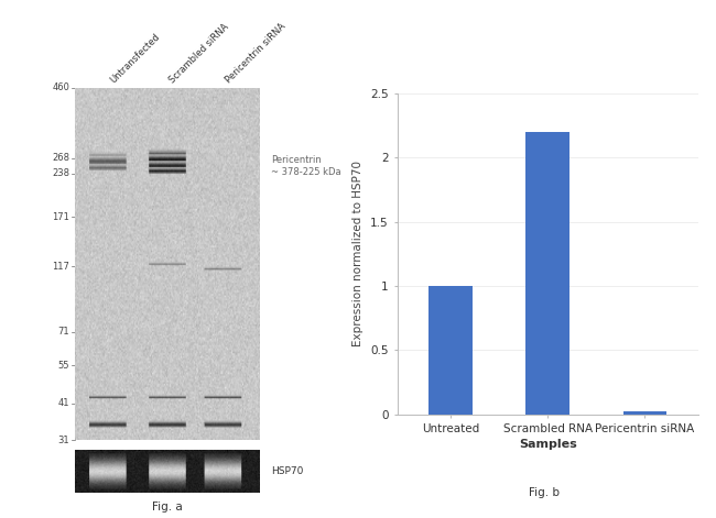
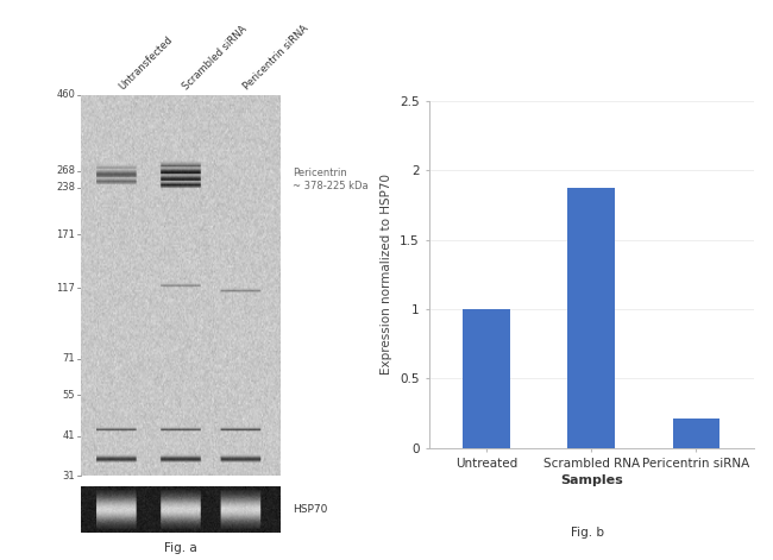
Scrambled RNA: 2.20 -> 1.87
Pericentrin siRNA: 0.02 -> 0.21
